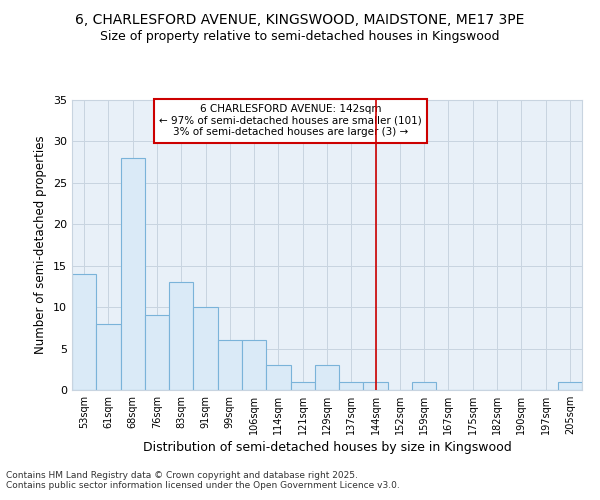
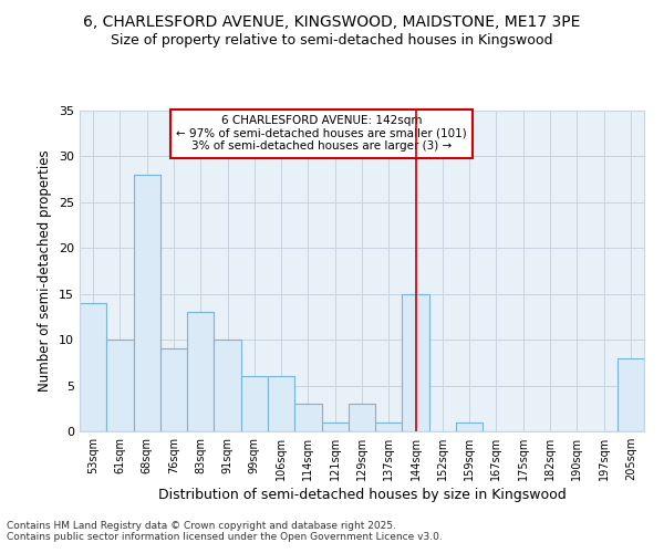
61sqm: 8 -> 10
144sqm: 1 -> 15
205sqm: 1 -> 8
